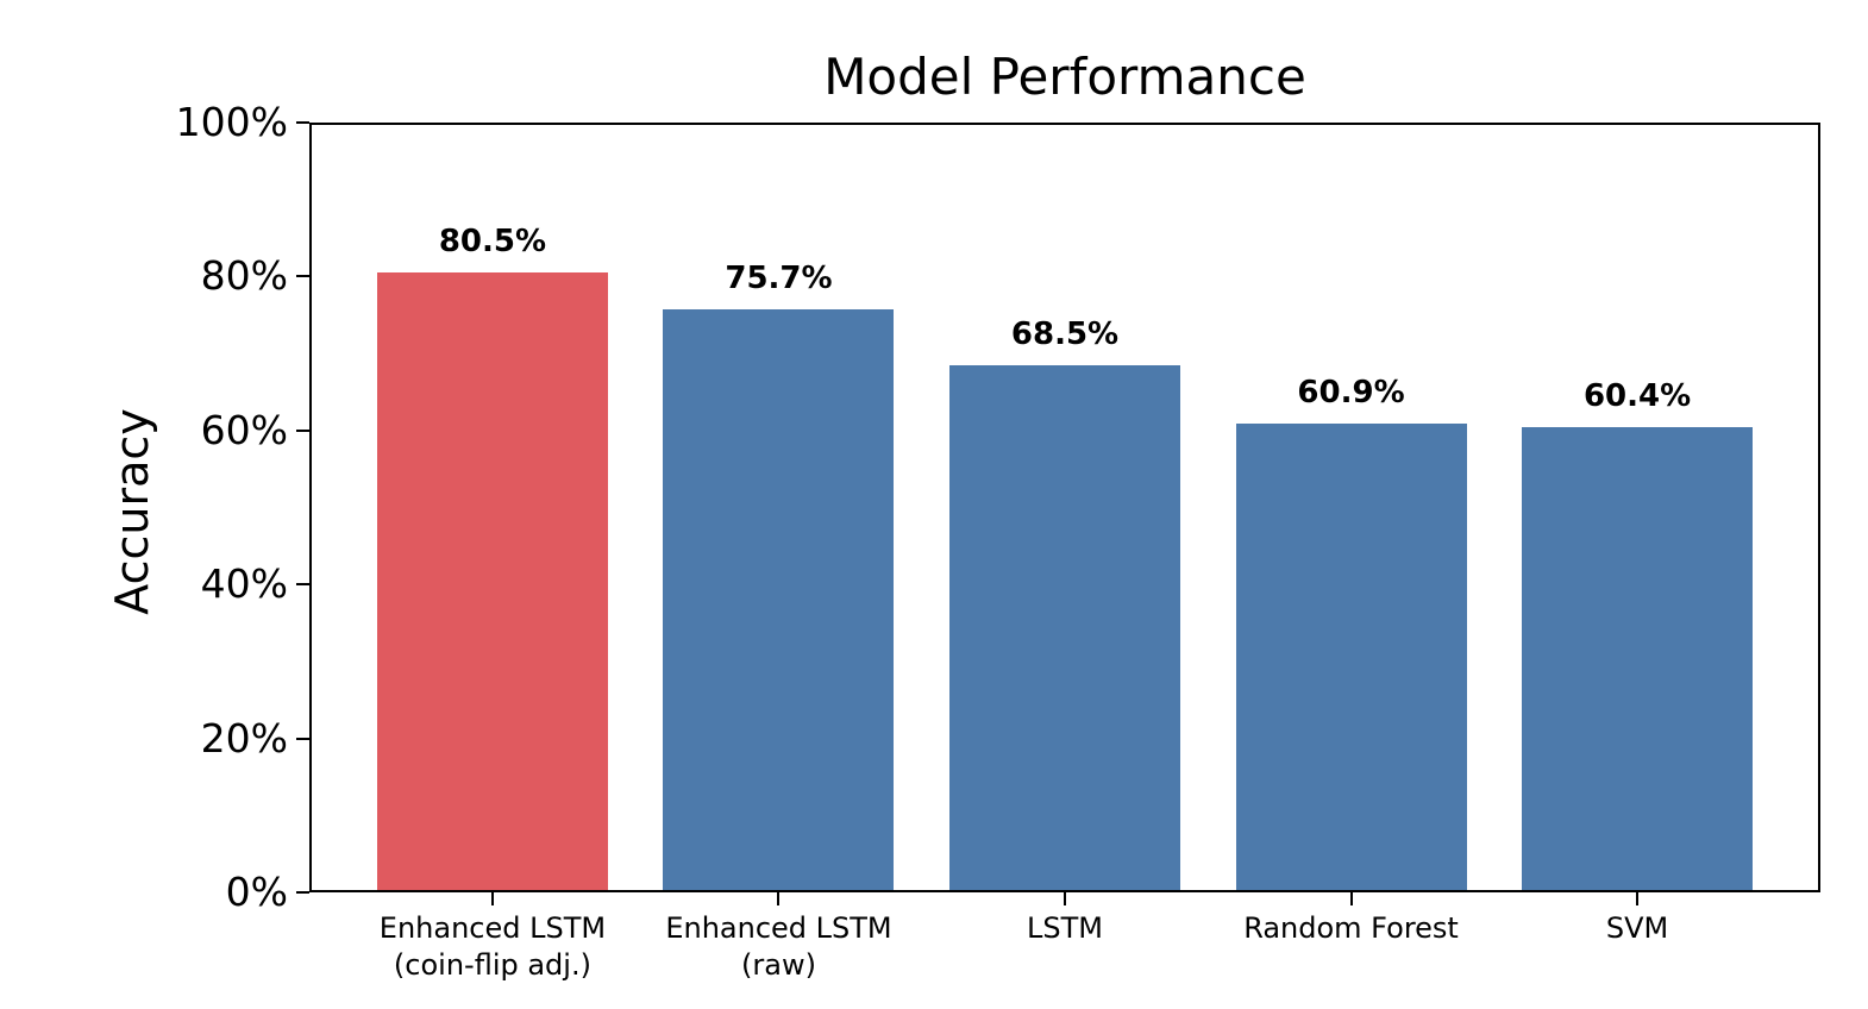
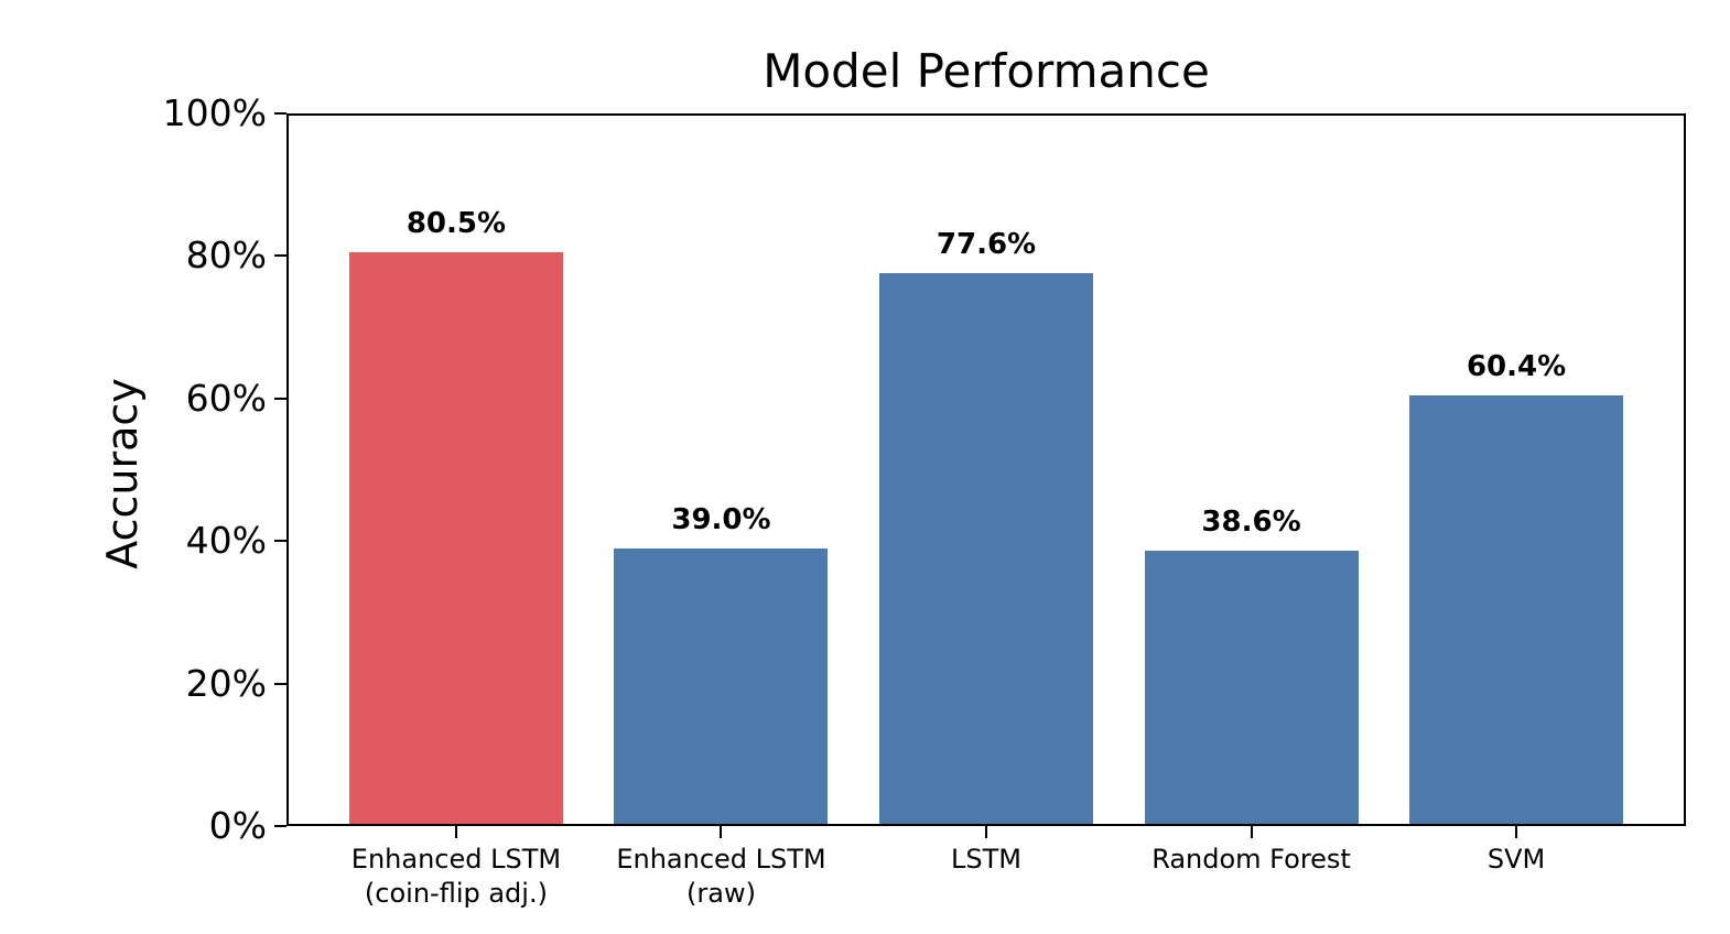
Enhanced LSTM (raw): 75.7% -> 39.0%
LSTM: 68.5% -> 77.6%
Random Forest: 60.9% -> 38.6%
